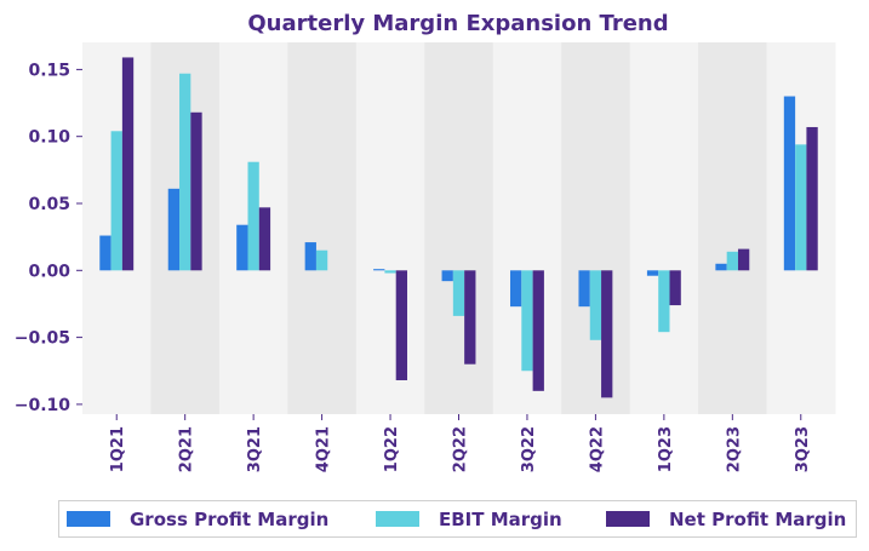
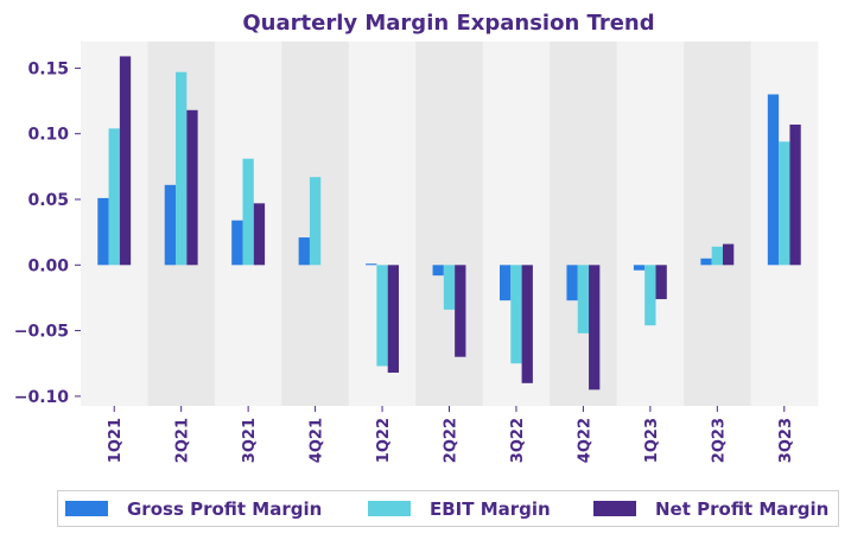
Gross Profit Margin/1Q21: 0.026 -> 0.051
EBIT Margin/4Q21: 0.015 -> 0.067
EBIT Margin/1Q22: -0.002 -> -0.077
